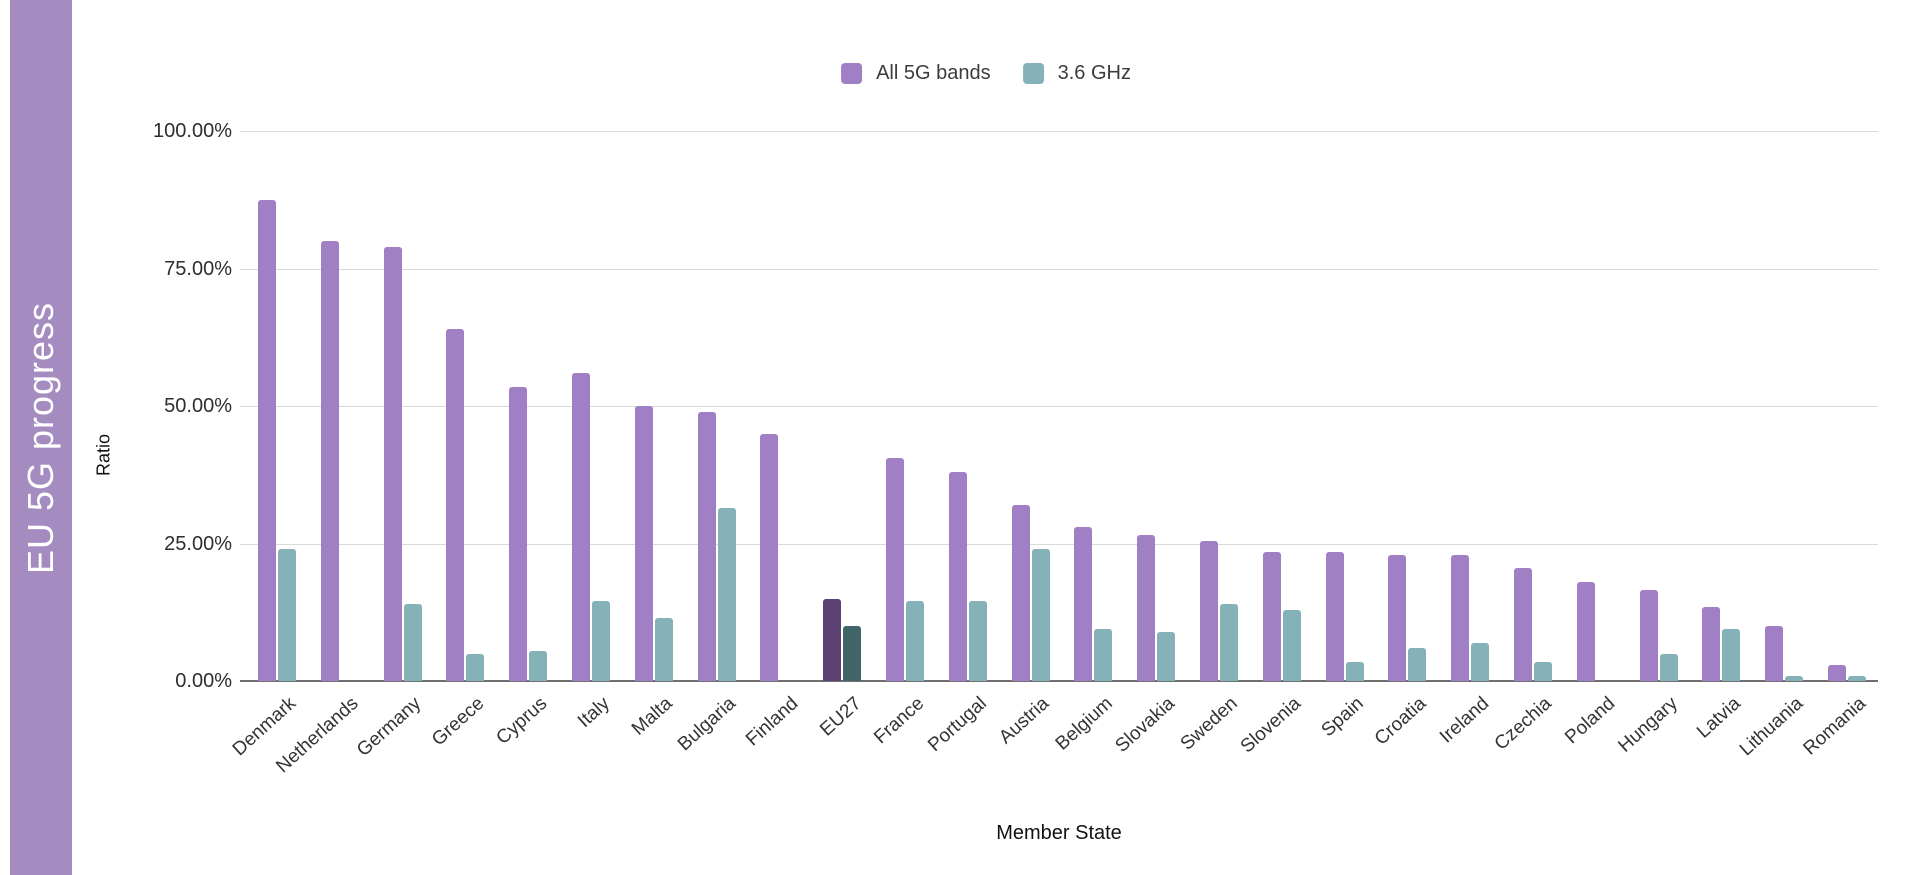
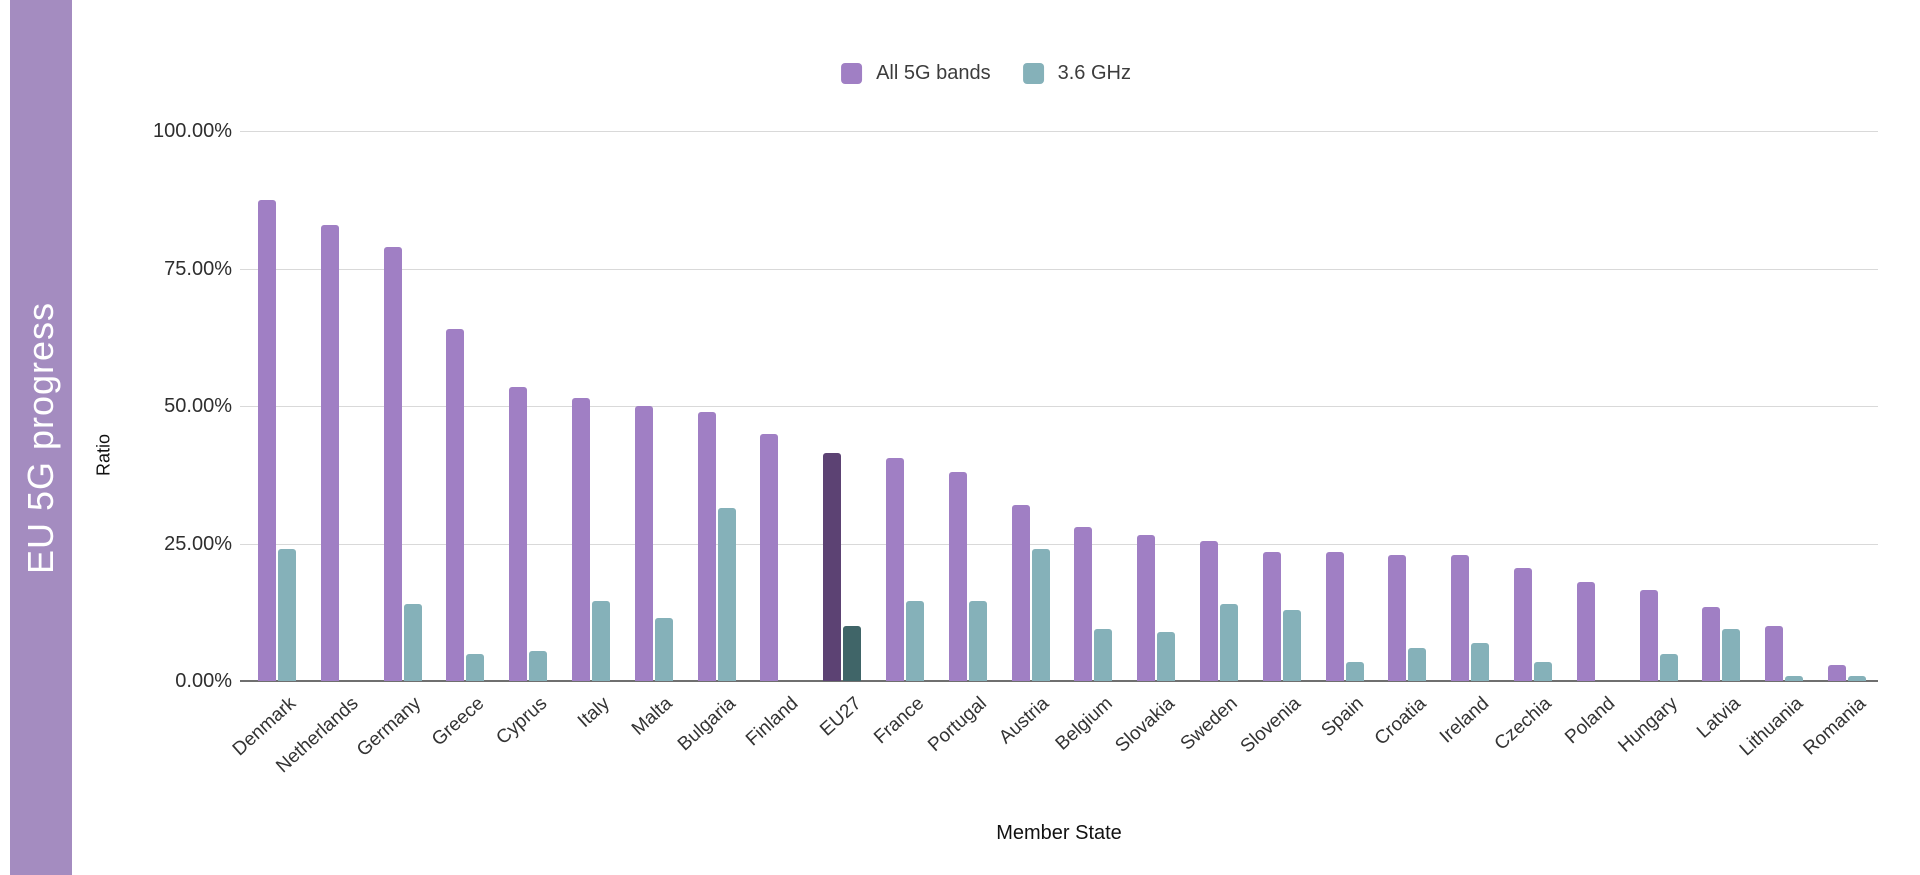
All 5G bands/Netherlands: 80% -> 83%
All 5G bands/Italy: 56% -> 52%
All 5G bands/EU27: 15% -> 42%
